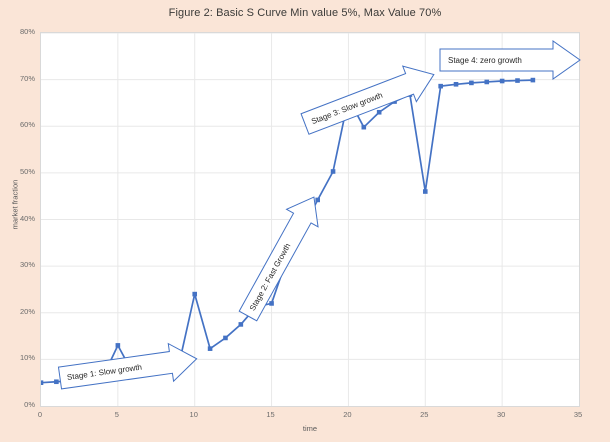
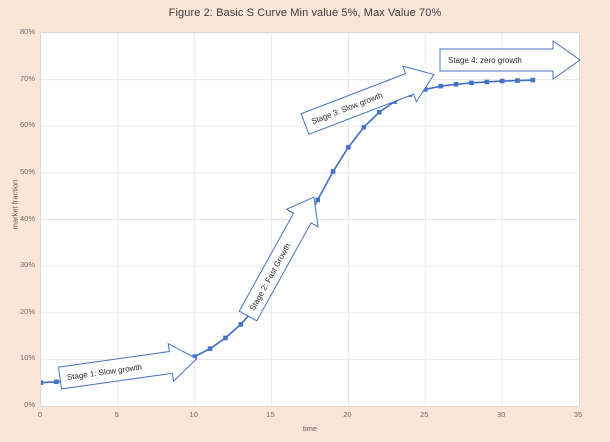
5: 13% -> 6%
10: 24% -> 11%
15: 22% -> 26%
20: 66% -> 56%
25: 46% -> 68%
